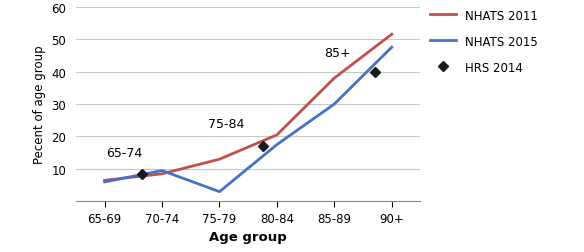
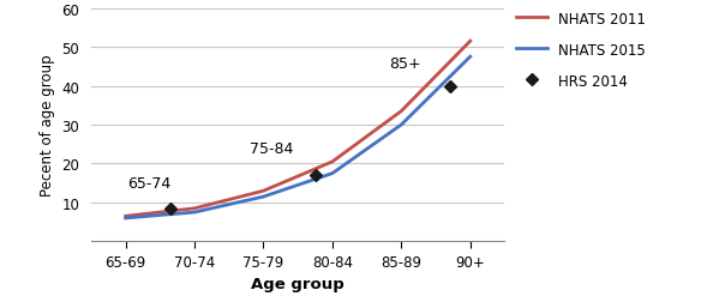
NHATS 2015/70-74: 9.5 -> 7.5
NHATS 2015/75-79: 3.0 -> 11.5
NHATS 2011/85-89: 38.0 -> 33.5
